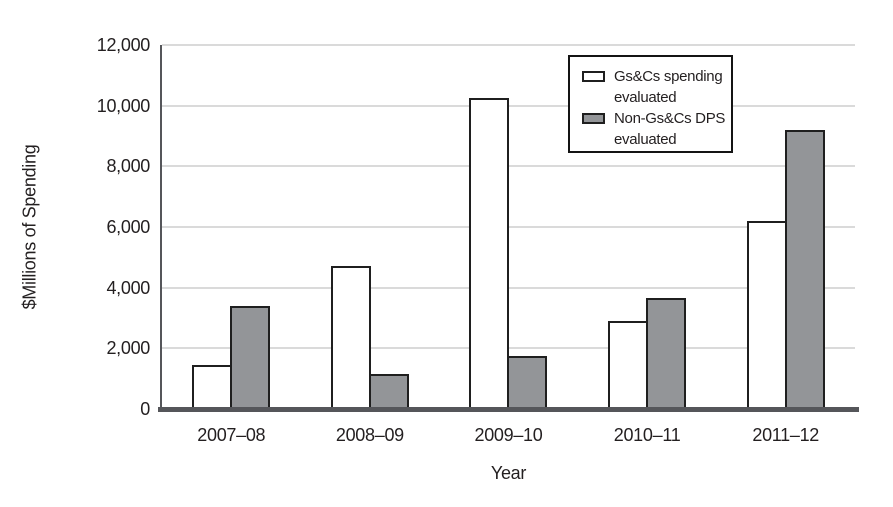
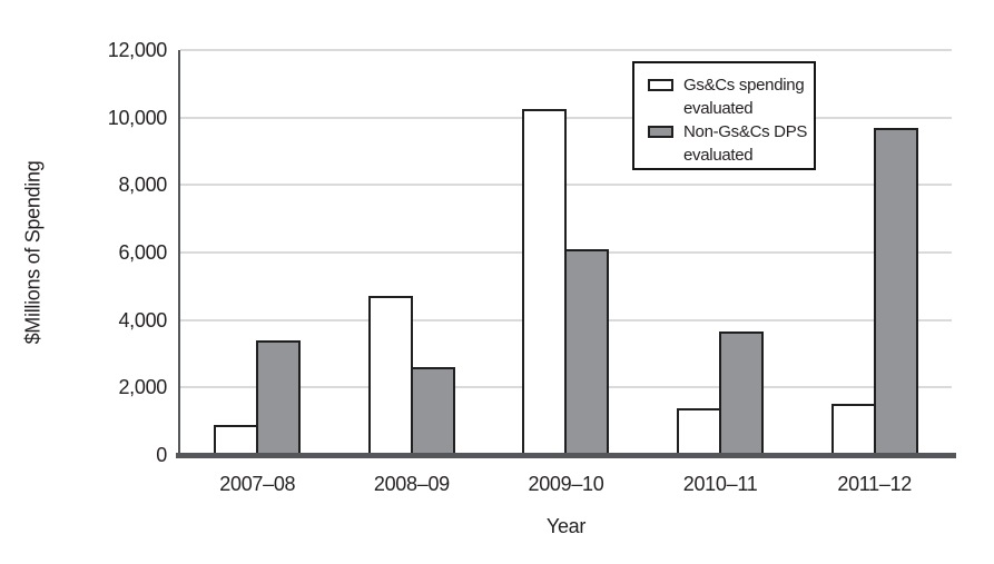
Gs&Cs spending evaluated/2007–08: 1400 -> 900
Non-Gs&Cs DPS evaluated/2008–09: 1200 -> 2600
Non-Gs&Cs DPS evaluated/2009–10: 1800 -> 6100
Gs&Cs spending evaluated/2010–11: 2900 -> 1400
Gs&Cs spending evaluated/2011–12: 6200 -> 1500
Non-Gs&Cs DPS evaluated/2011–12: 9200 -> 9700
